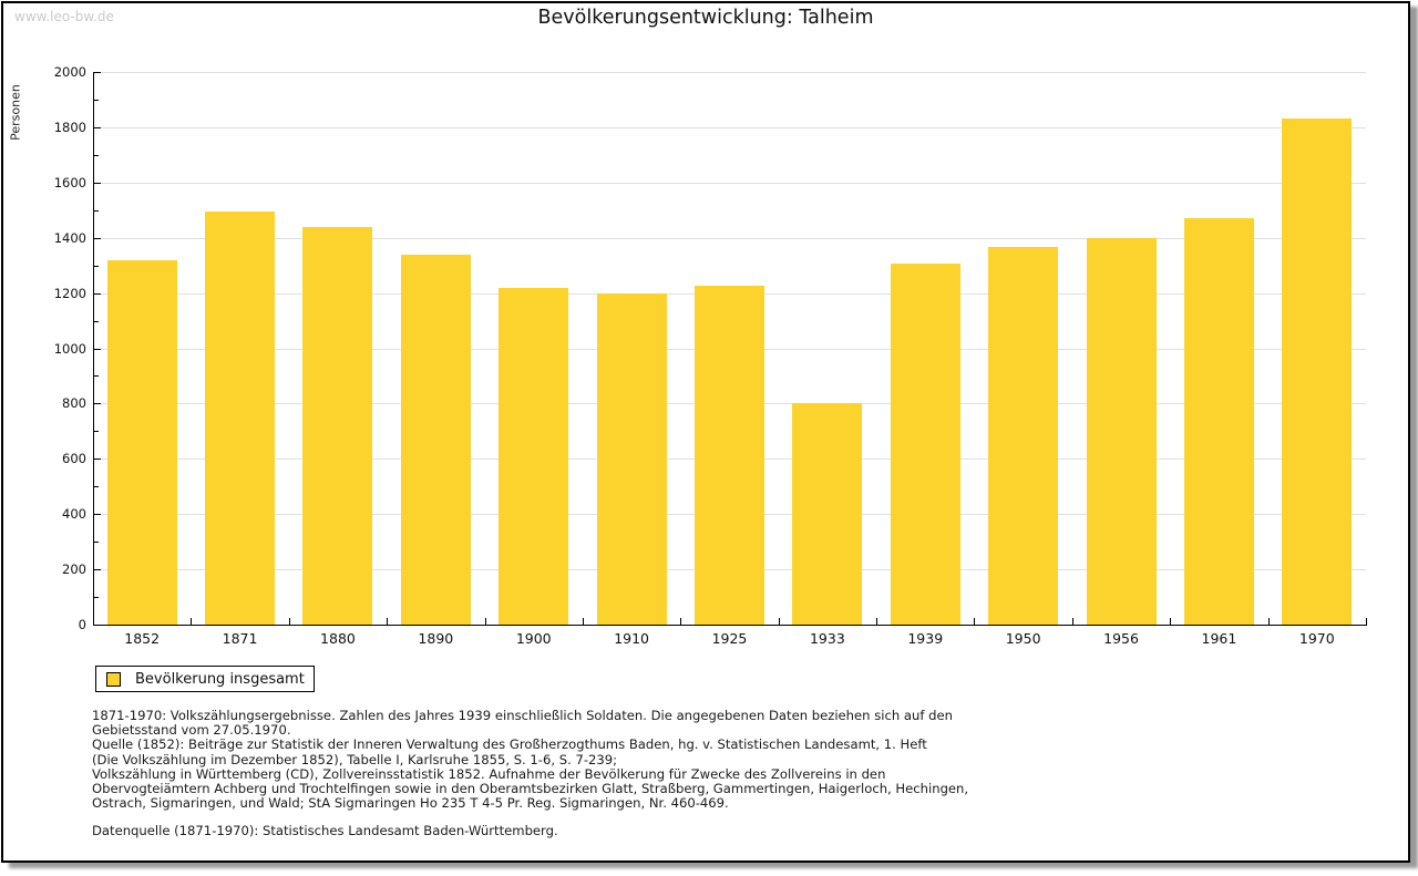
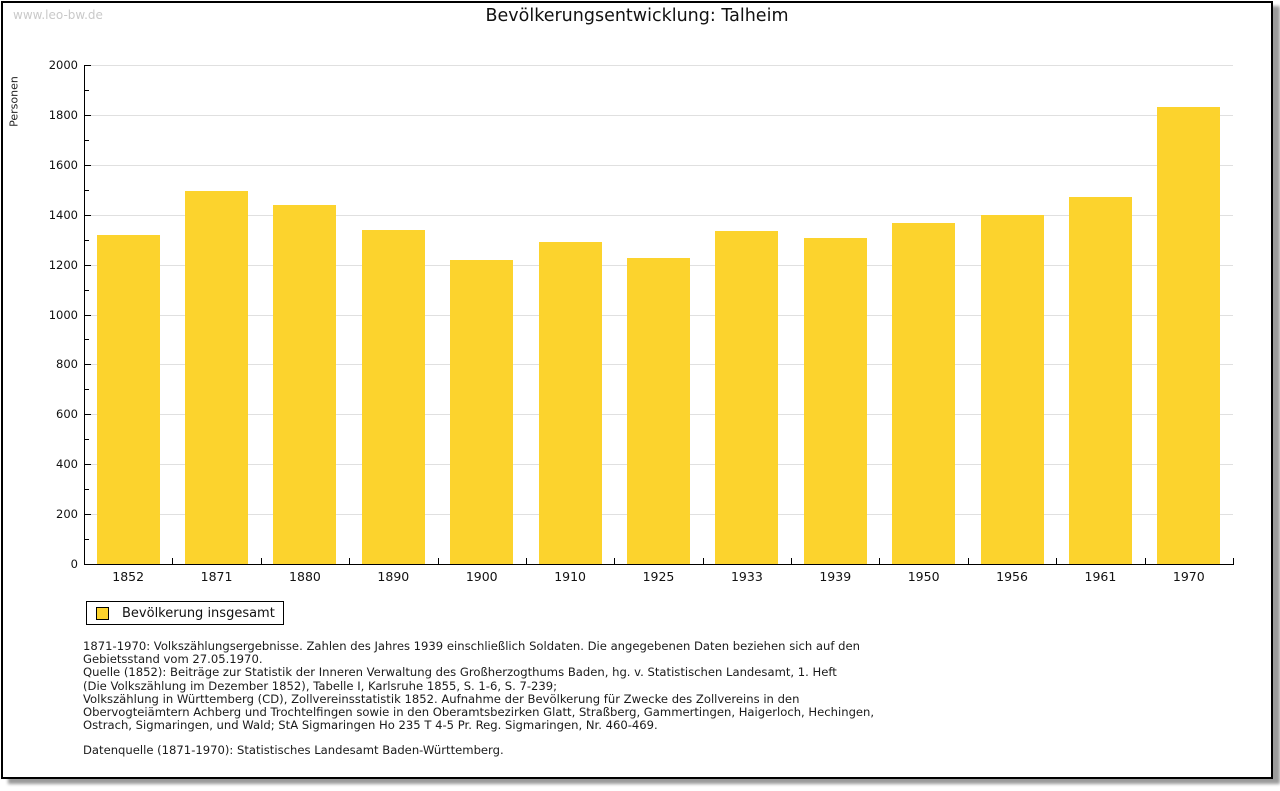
1910: 1200 -> 1290
1933: 800 -> 1340
